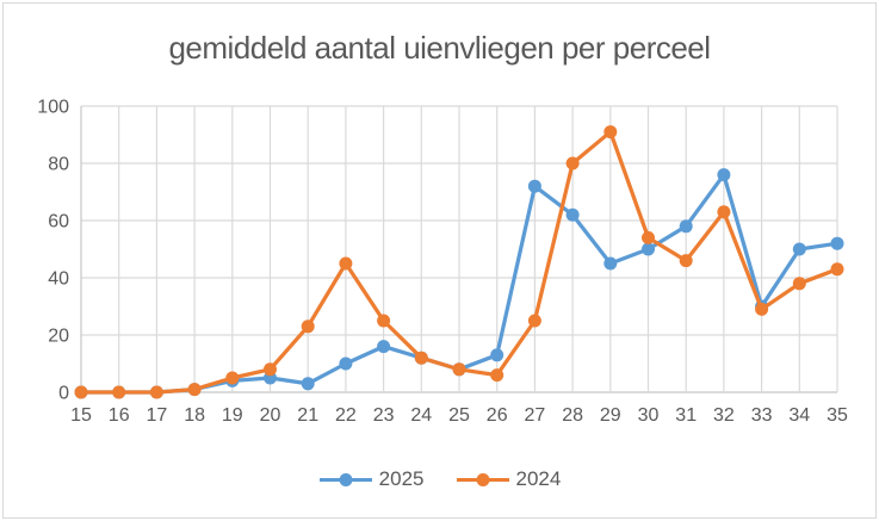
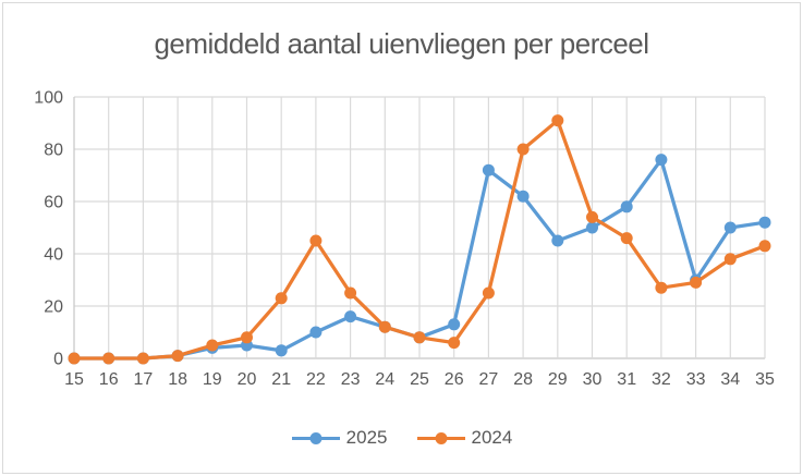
2024/32: 63 -> 27
